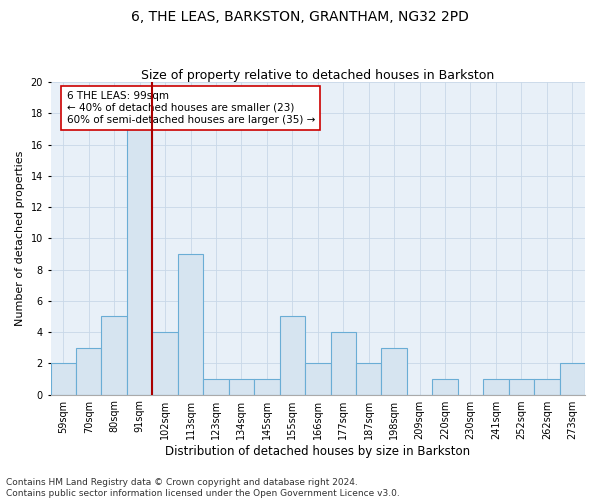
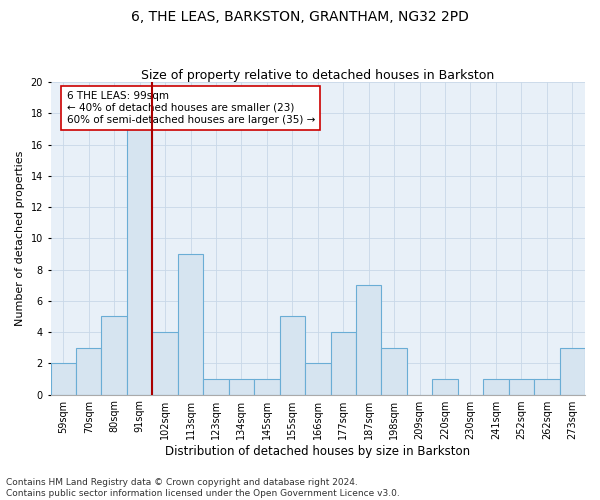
187sqm: 2 -> 7
273sqm: 2 -> 3
